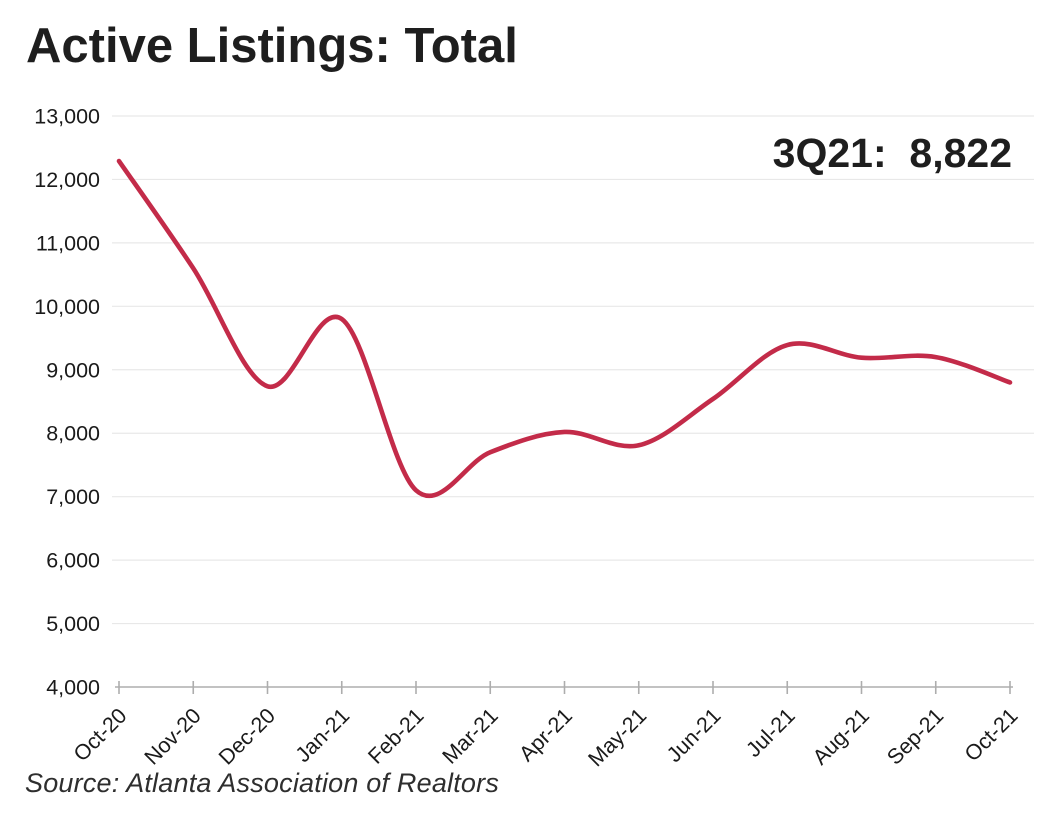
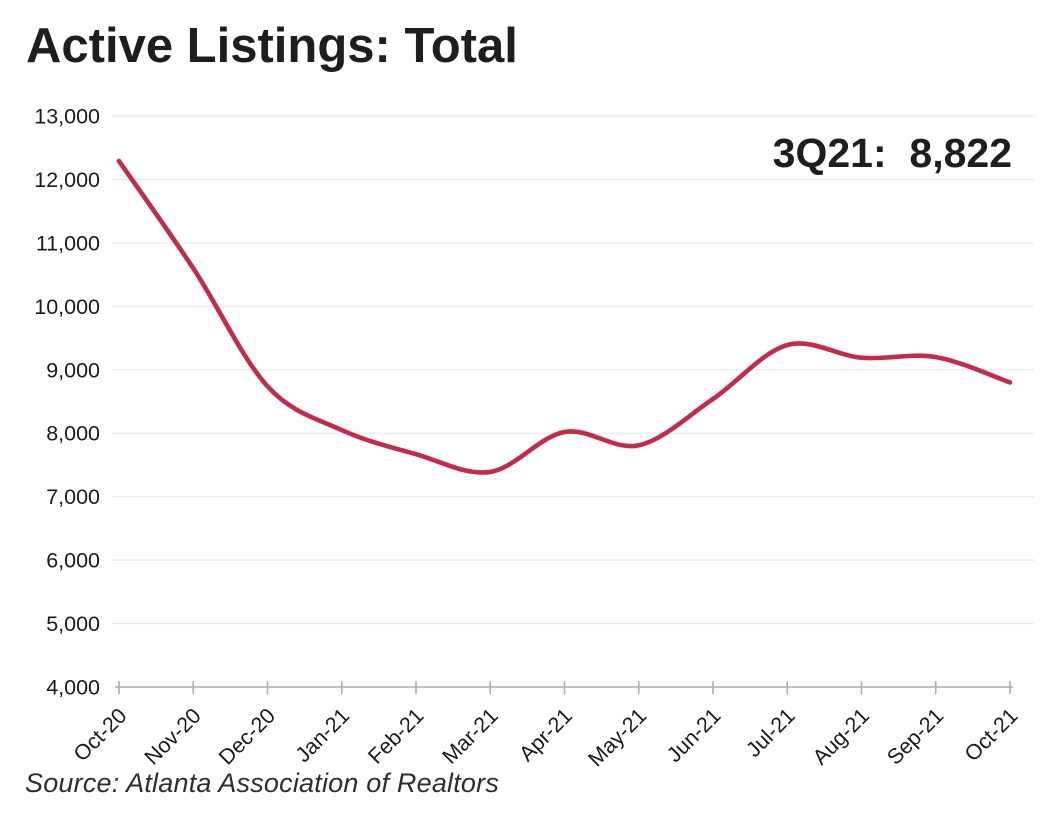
Jan-21: 9800 -> 8000
Feb-21: 7100 -> 7700
Mar-21: 7700 -> 7400
